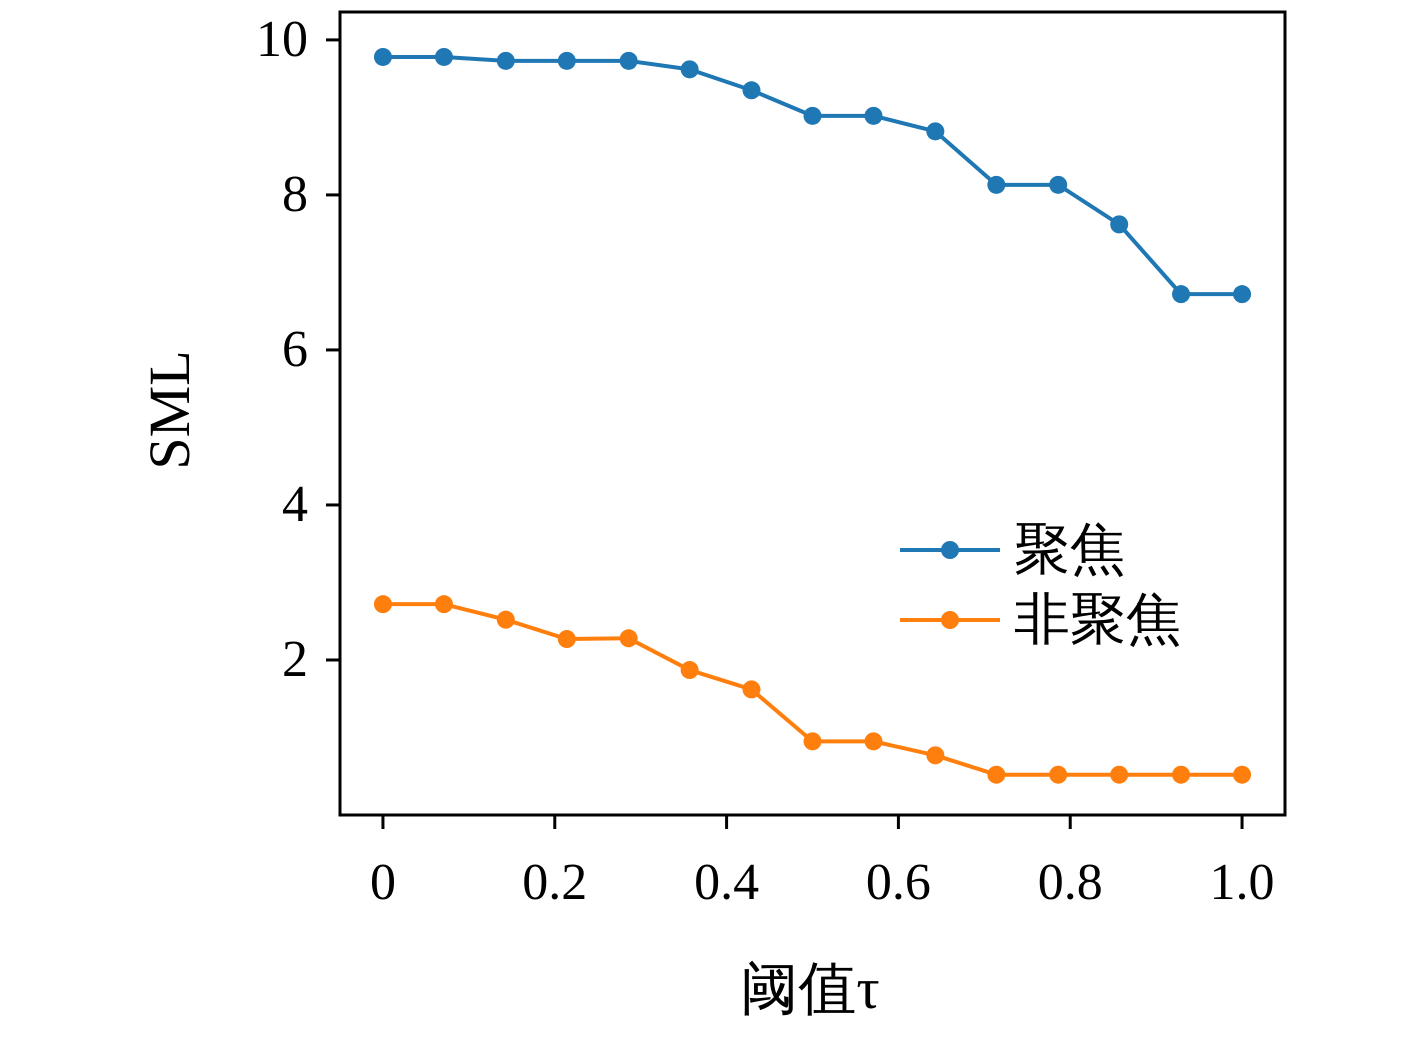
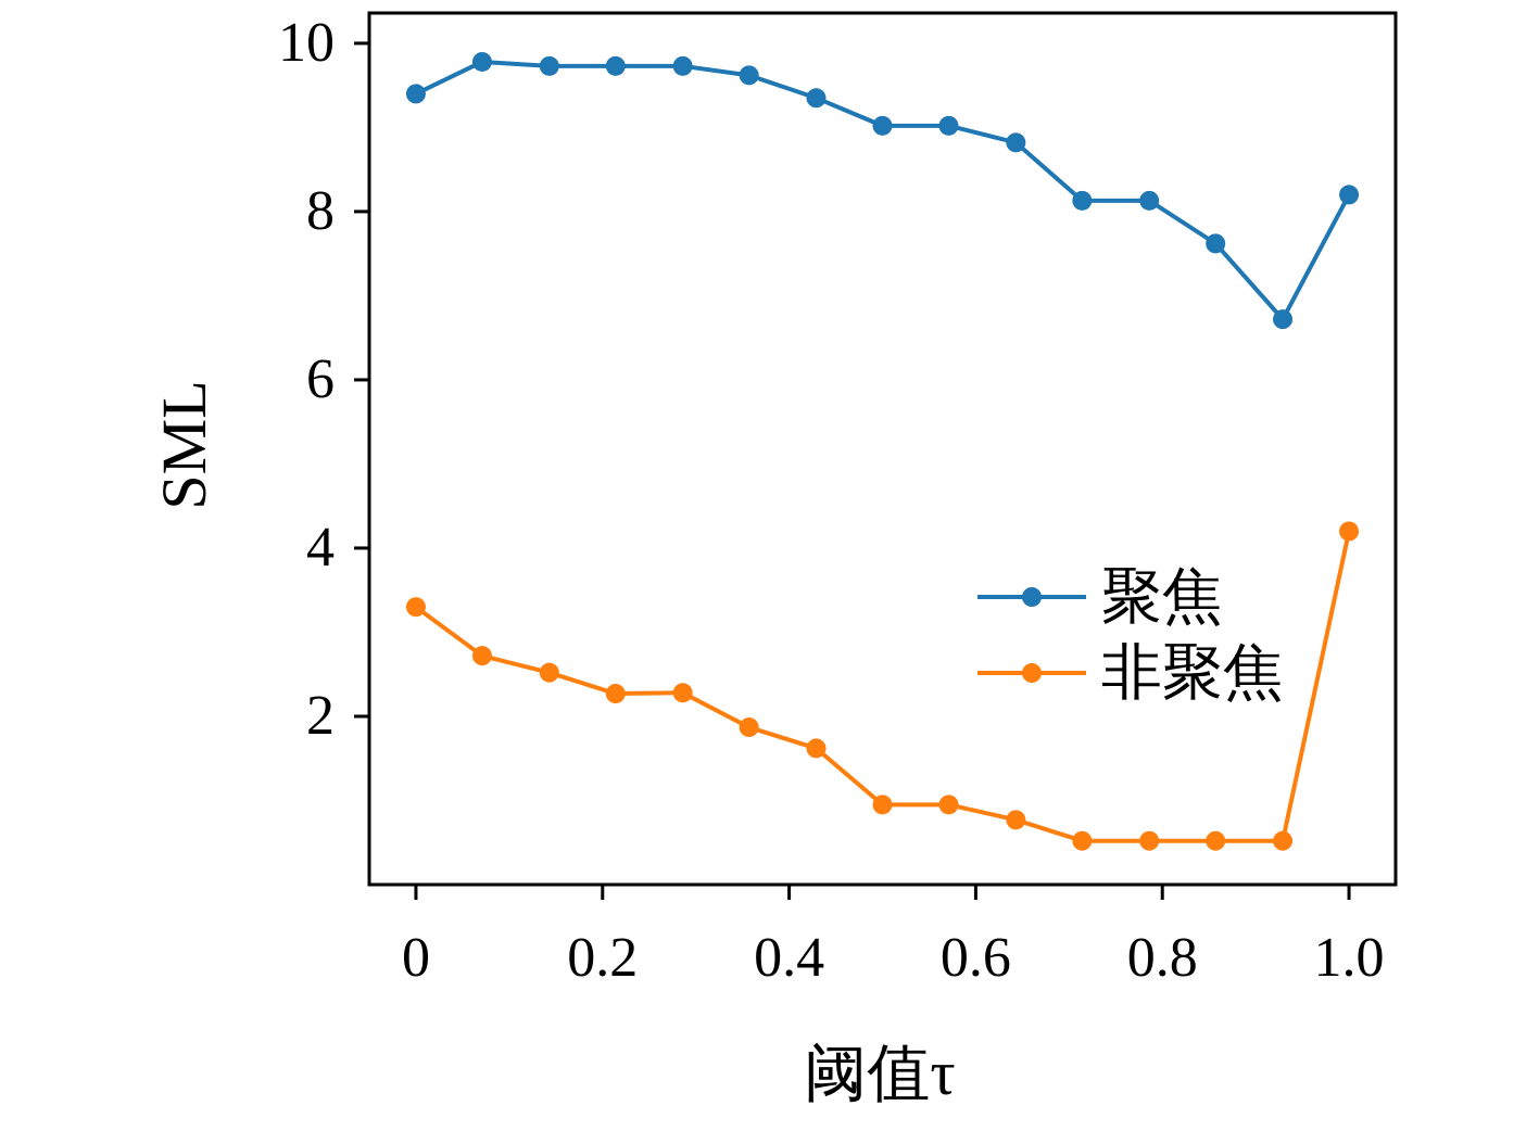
聚焦/0: 9,8 -> 9,4
非聚焦/0: 2,7 -> 3,3
聚焦/1.0: 6,7 -> 8,2
非聚焦/1.0: 0,5 -> 4,2
